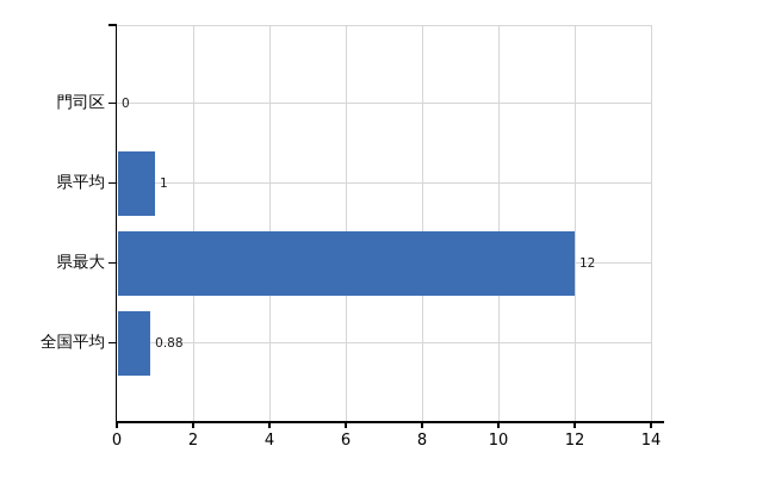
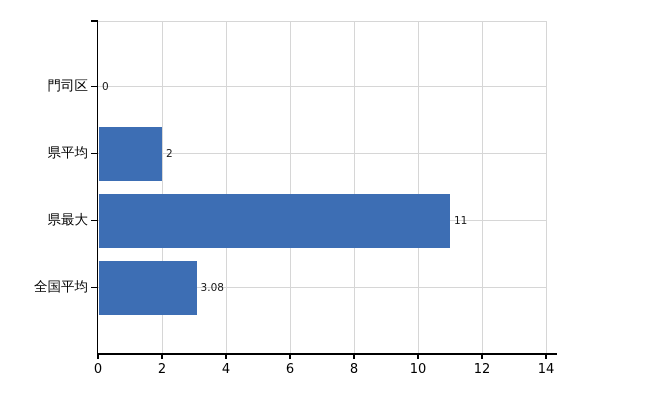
県平均: 1 -> 2
県最大: 12 -> 11
全国平均: 0.88 -> 3.08
